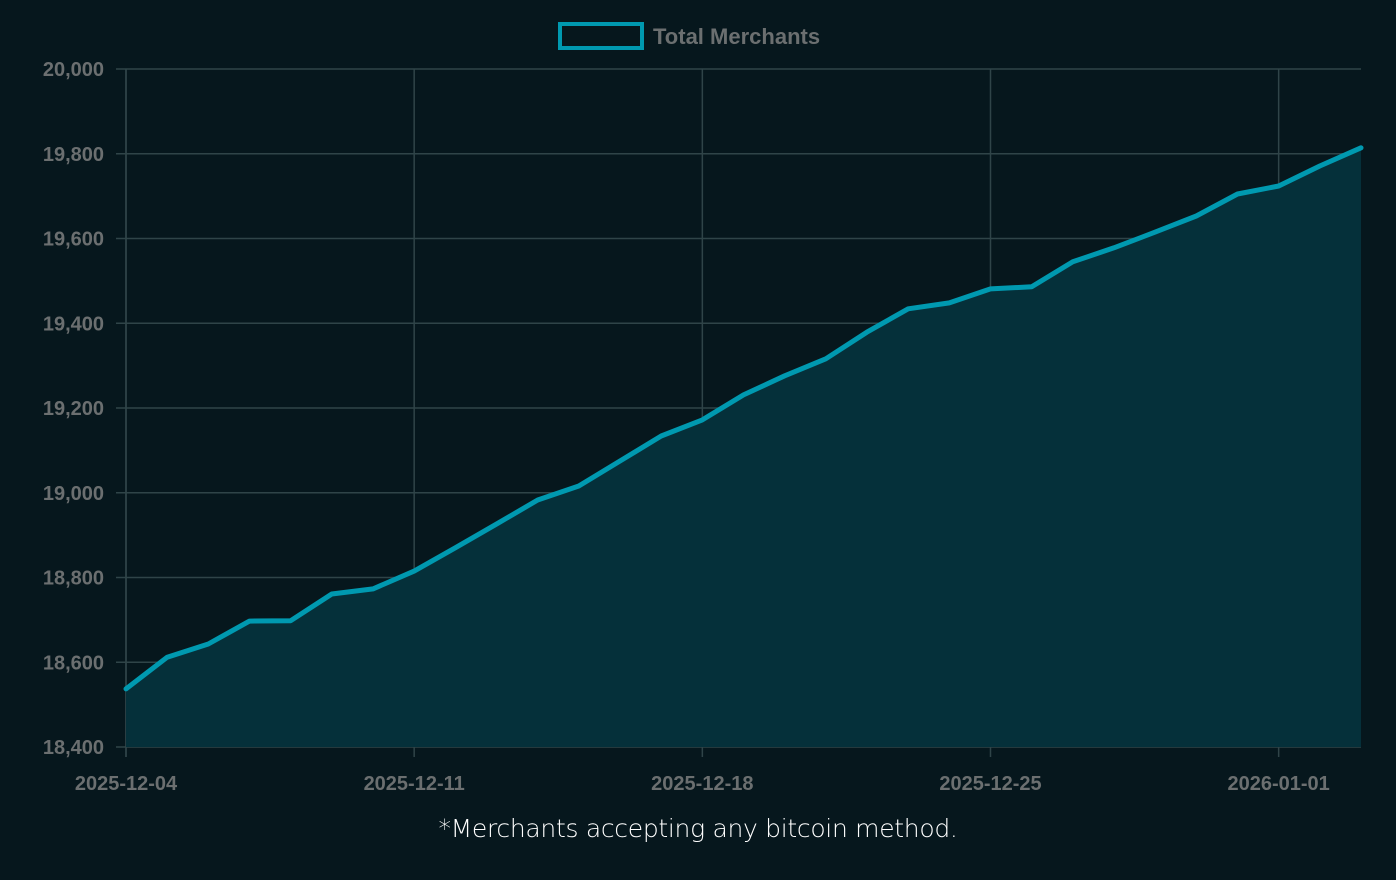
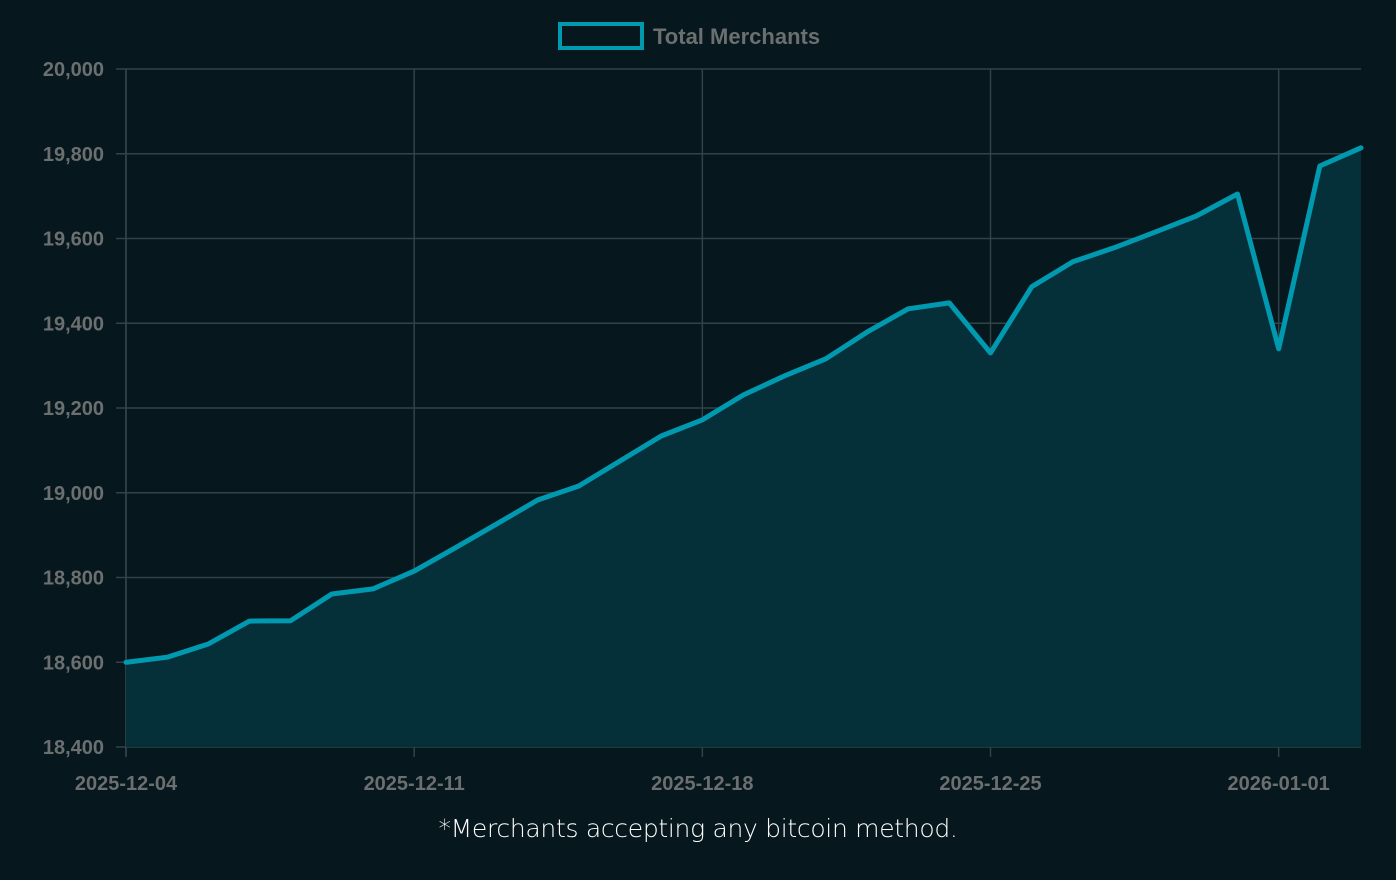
2025-12-04: 18540 -> 18600
2025-12-25: 19480 -> 19330
2026-01-01: 19720 -> 19340
